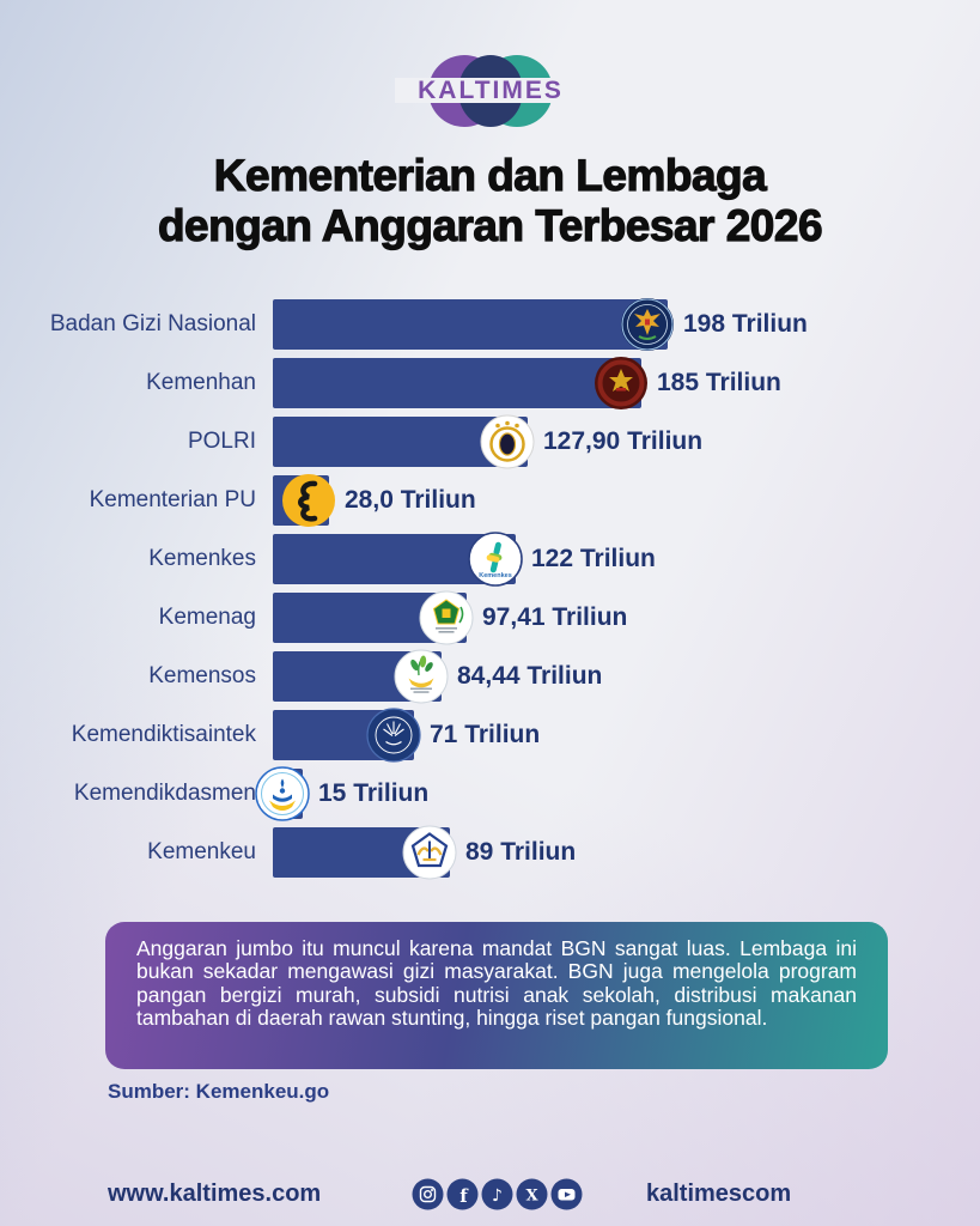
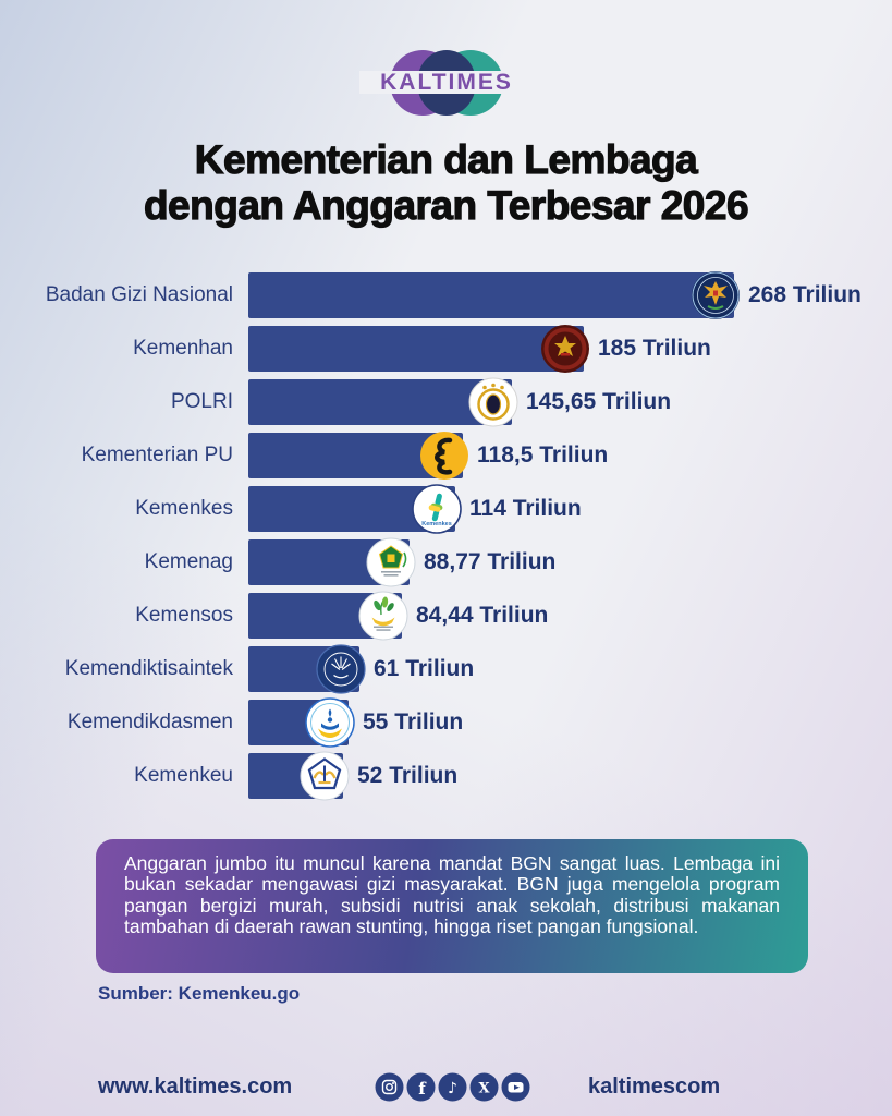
Badan Gizi Nasional: 198 -> 268
POLRI: 127,90 -> 145,65
Kementerian PU: 28,0 -> 118,5
Kemenkes: 122 -> 114
Kemenag: 97,41 -> 88,77
Kemendiktisaintek: 71 -> 61
Kemendikdasmen: 15 -> 55
Kemenkeu: 89 -> 52
